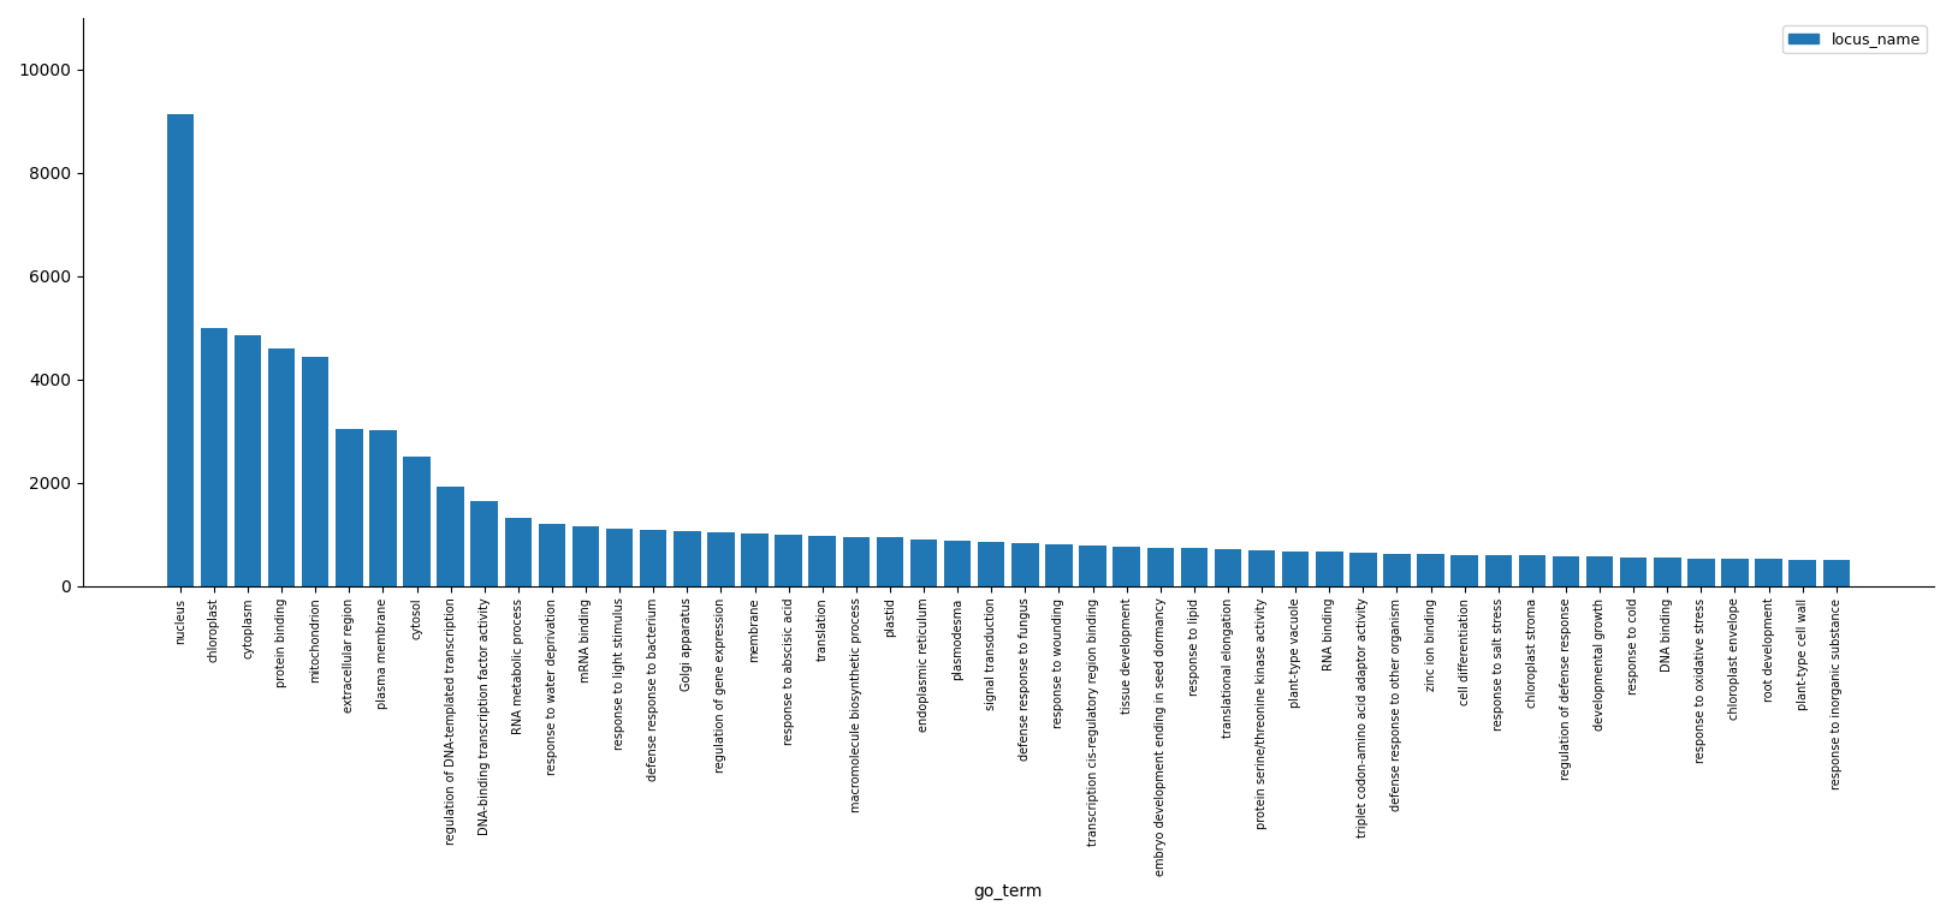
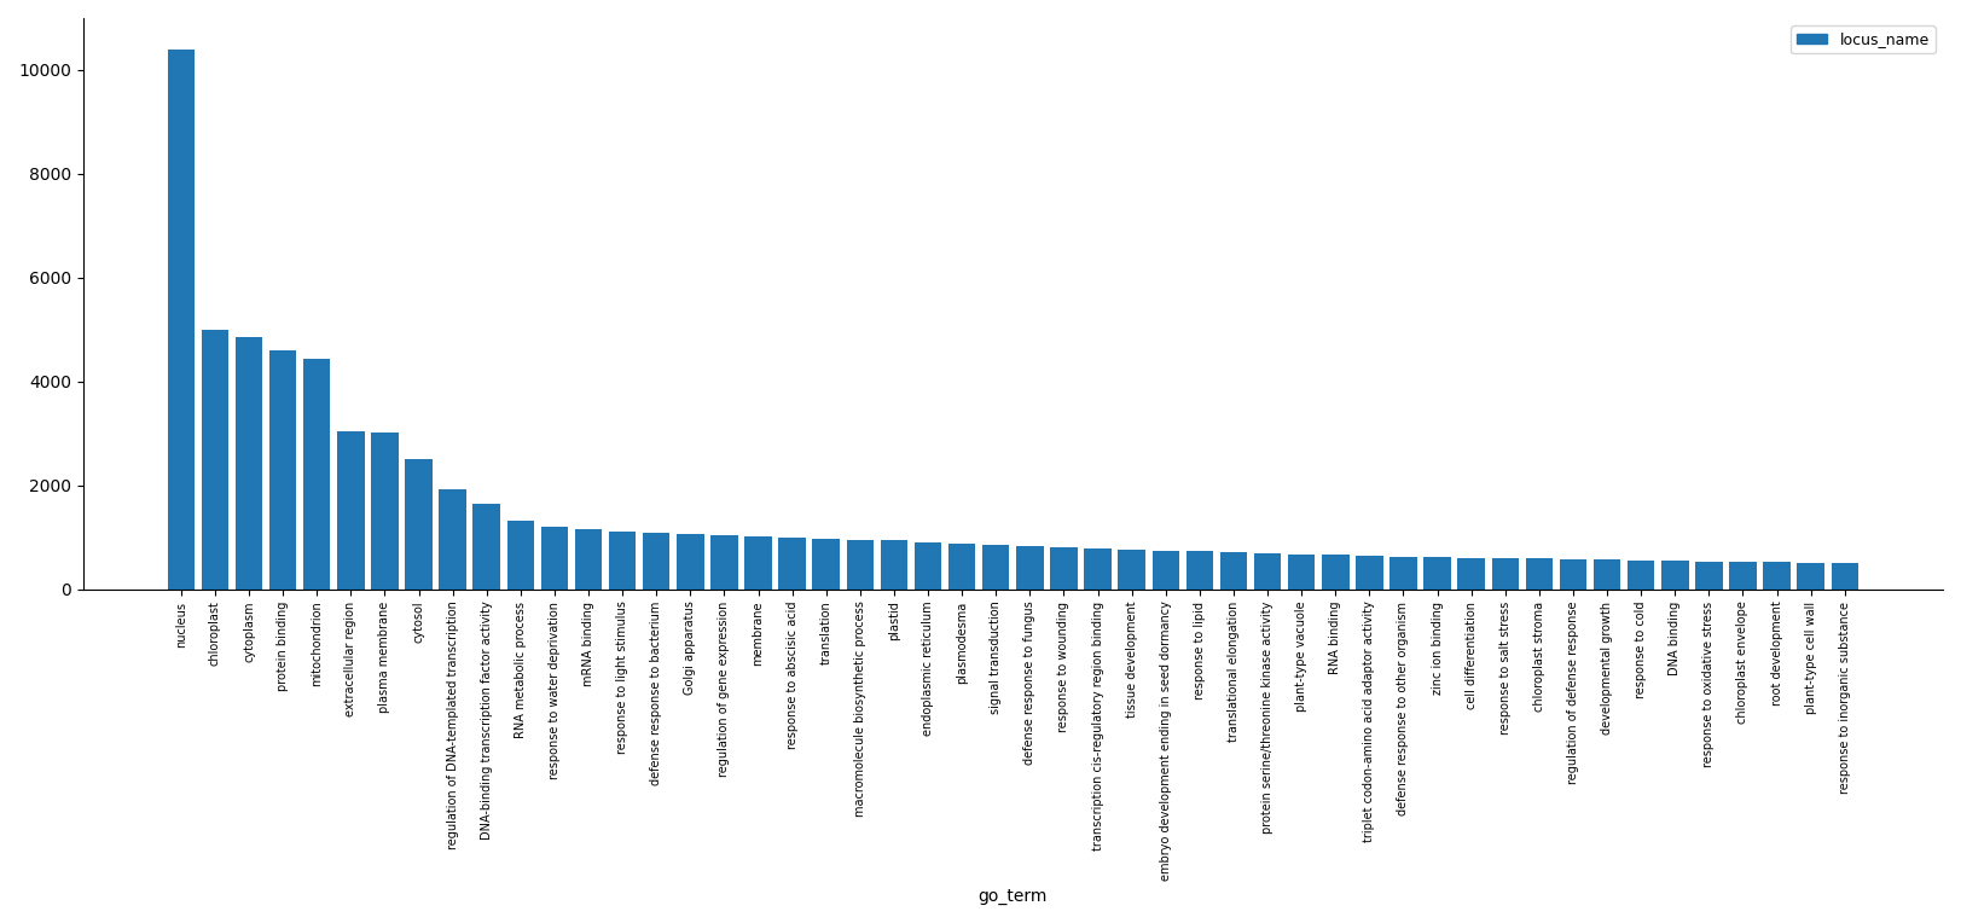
nucleus: 9150 -> 10400
